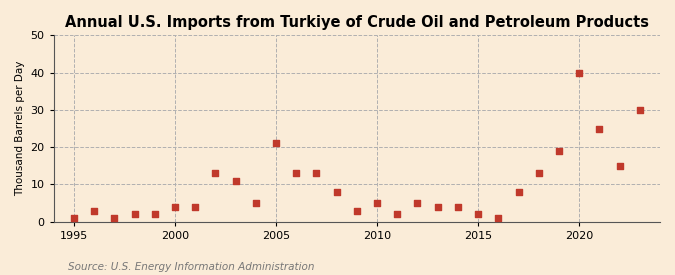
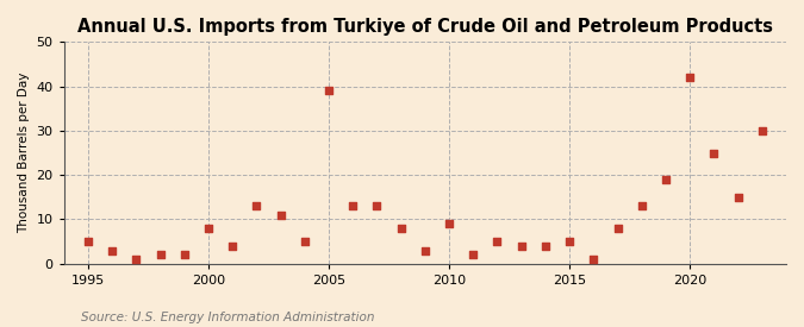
1995: 1 -> 5
2000: 4 -> 8
2005: 21 -> 39
2010: 5 -> 9
2015: 2 -> 5
2020: 40 -> 42
